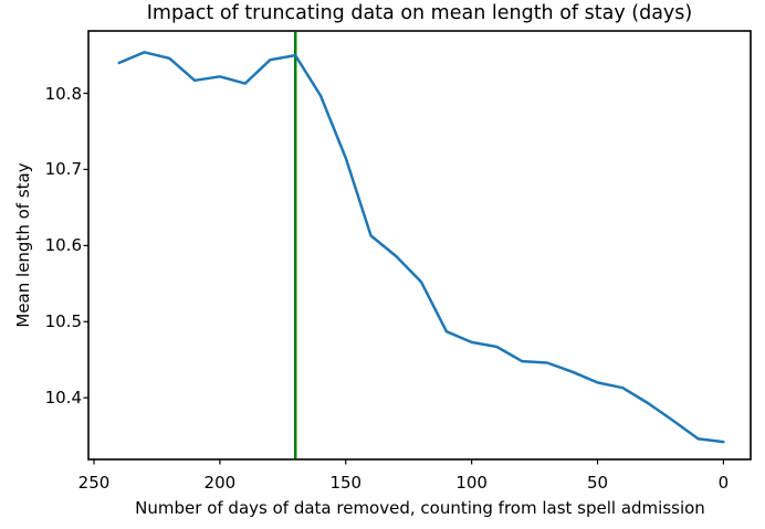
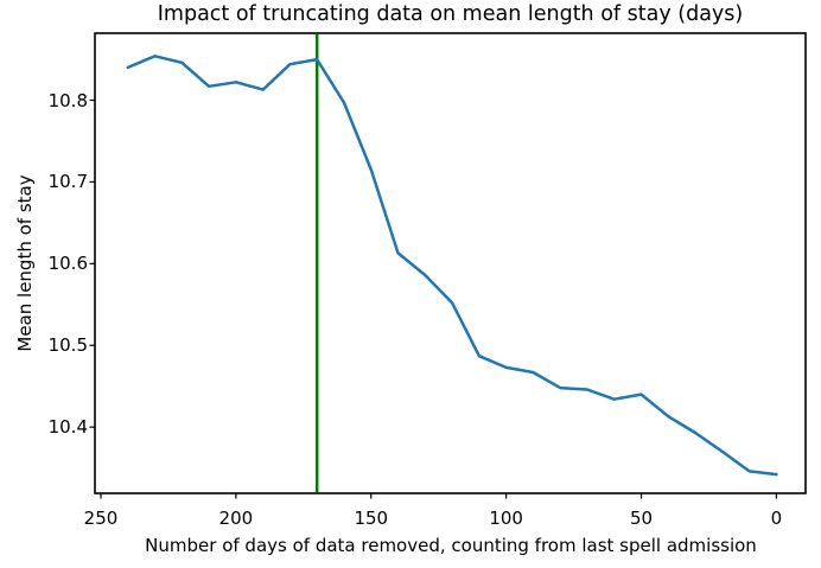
50: 10.42 -> 10.44
